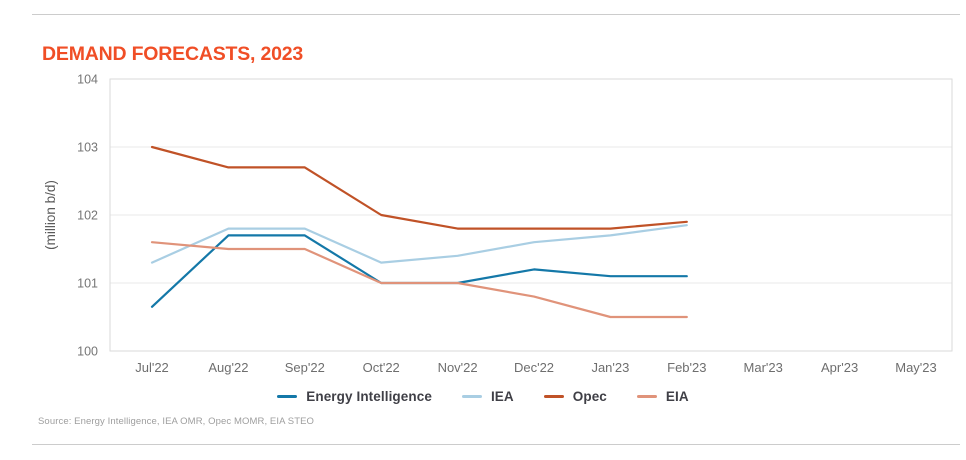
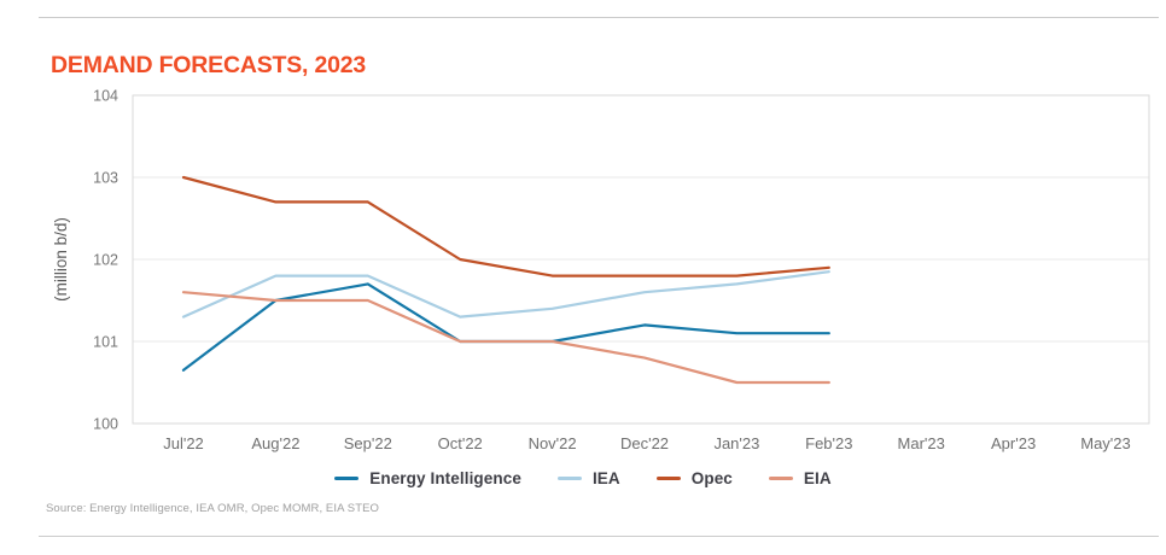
Energy Intelligence/Aug'22: 101.7 -> 101.5
